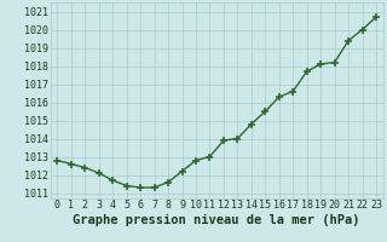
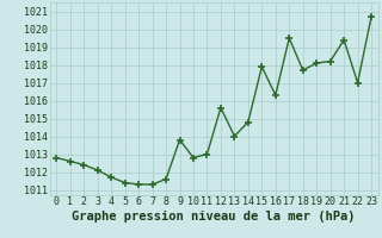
9: 1012.2 -> 1013.8
12: 1013.9 -> 1015.6
15: 1015.5 -> 1017.9
17: 1016.6 -> 1019.5
22: 1020.0 -> 1017.0
